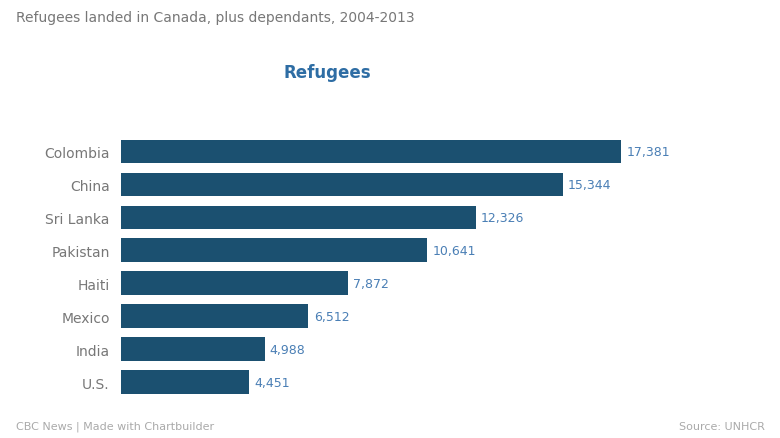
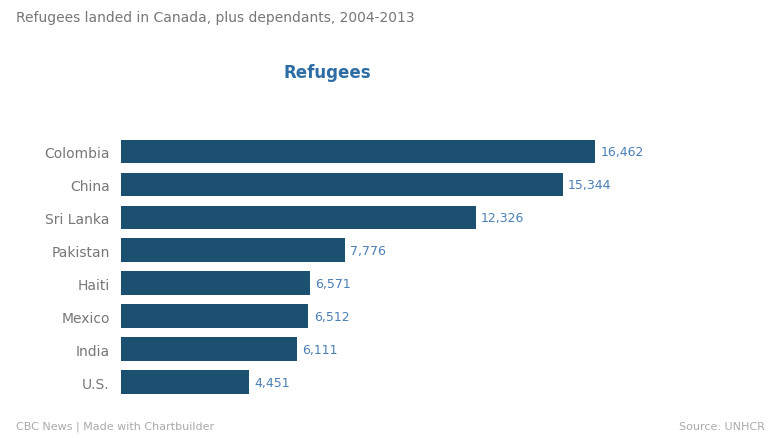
Colombia: 17,381 -> 16,462
Pakistan: 10,641 -> 7,776
Haiti: 7,872 -> 6,571
India: 4,988 -> 6,111
